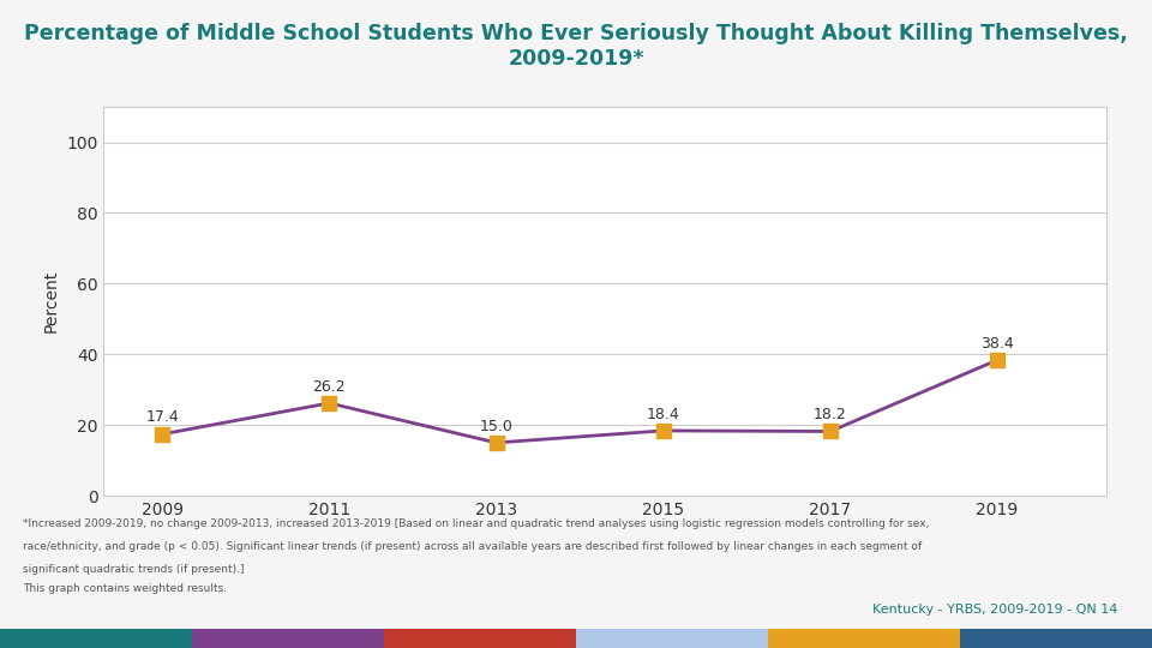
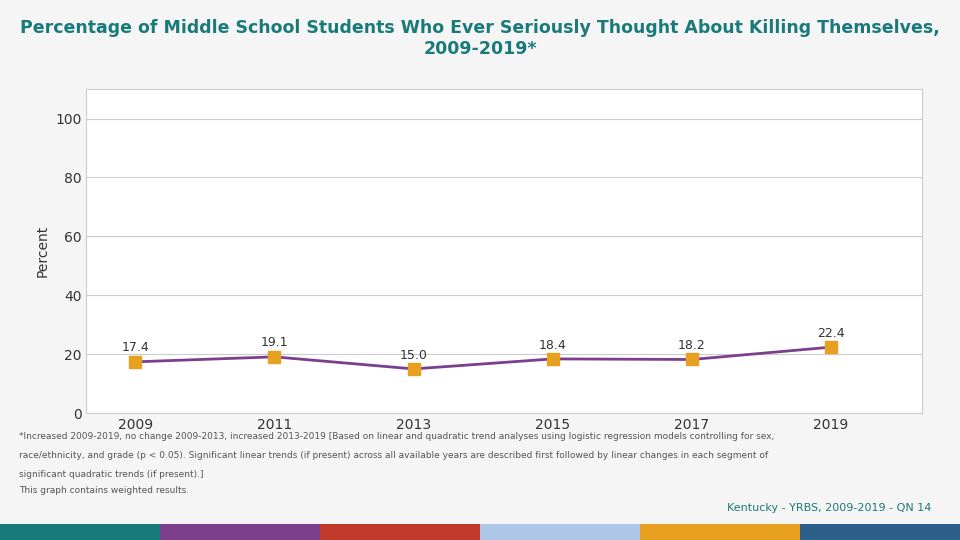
2011: 26.2 -> 19.1
2019: 38.4 -> 22.4
